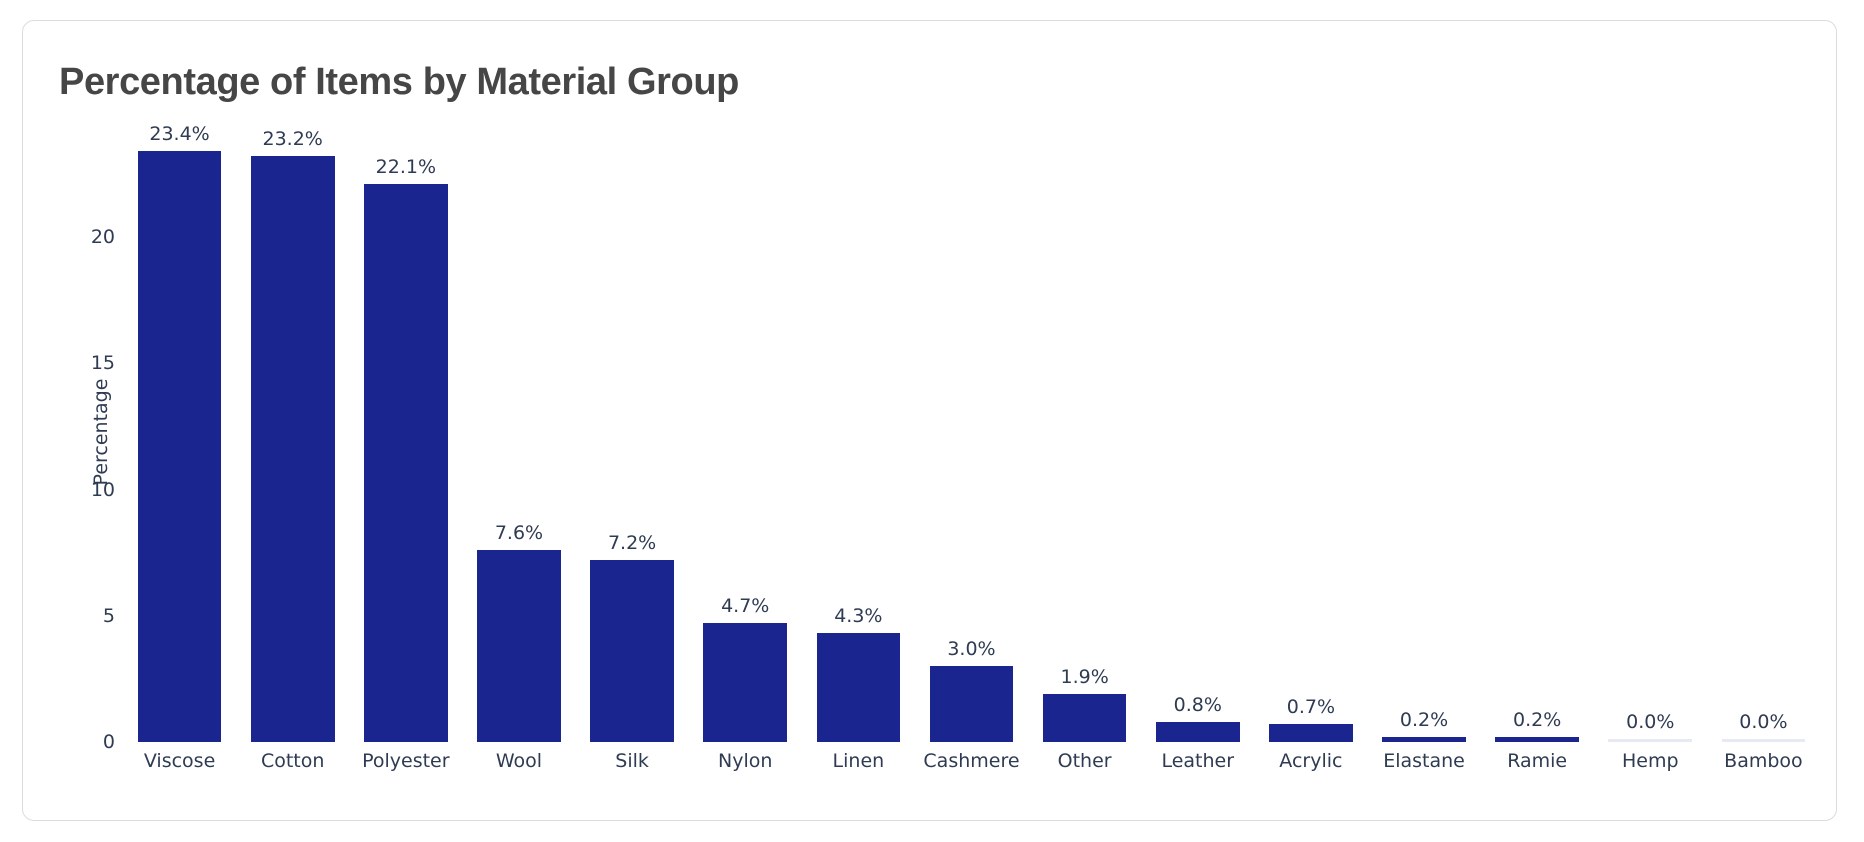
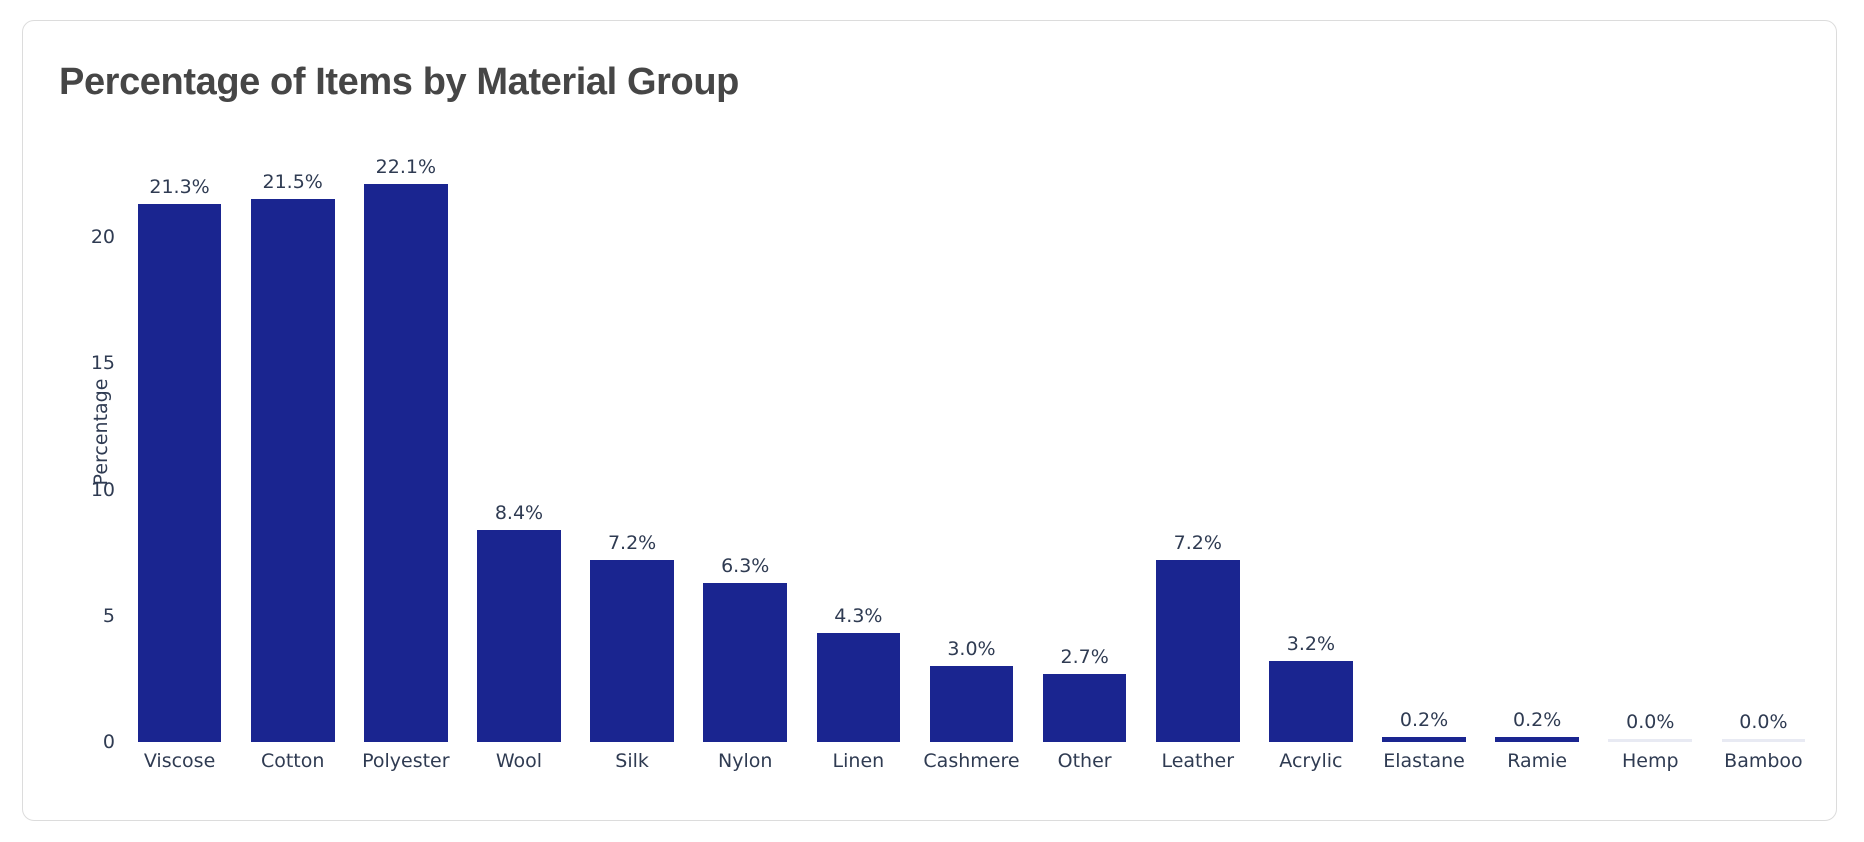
Viscose: 23.4% -> 21.3%
Cotton: 23.2% -> 21.5%
Wool: 7.6% -> 8.4%
Nylon: 4.7% -> 6.3%
Other: 1.9% -> 2.7%
Leather: 0.8% -> 7.2%
Acrylic: 0.7% -> 3.2%
